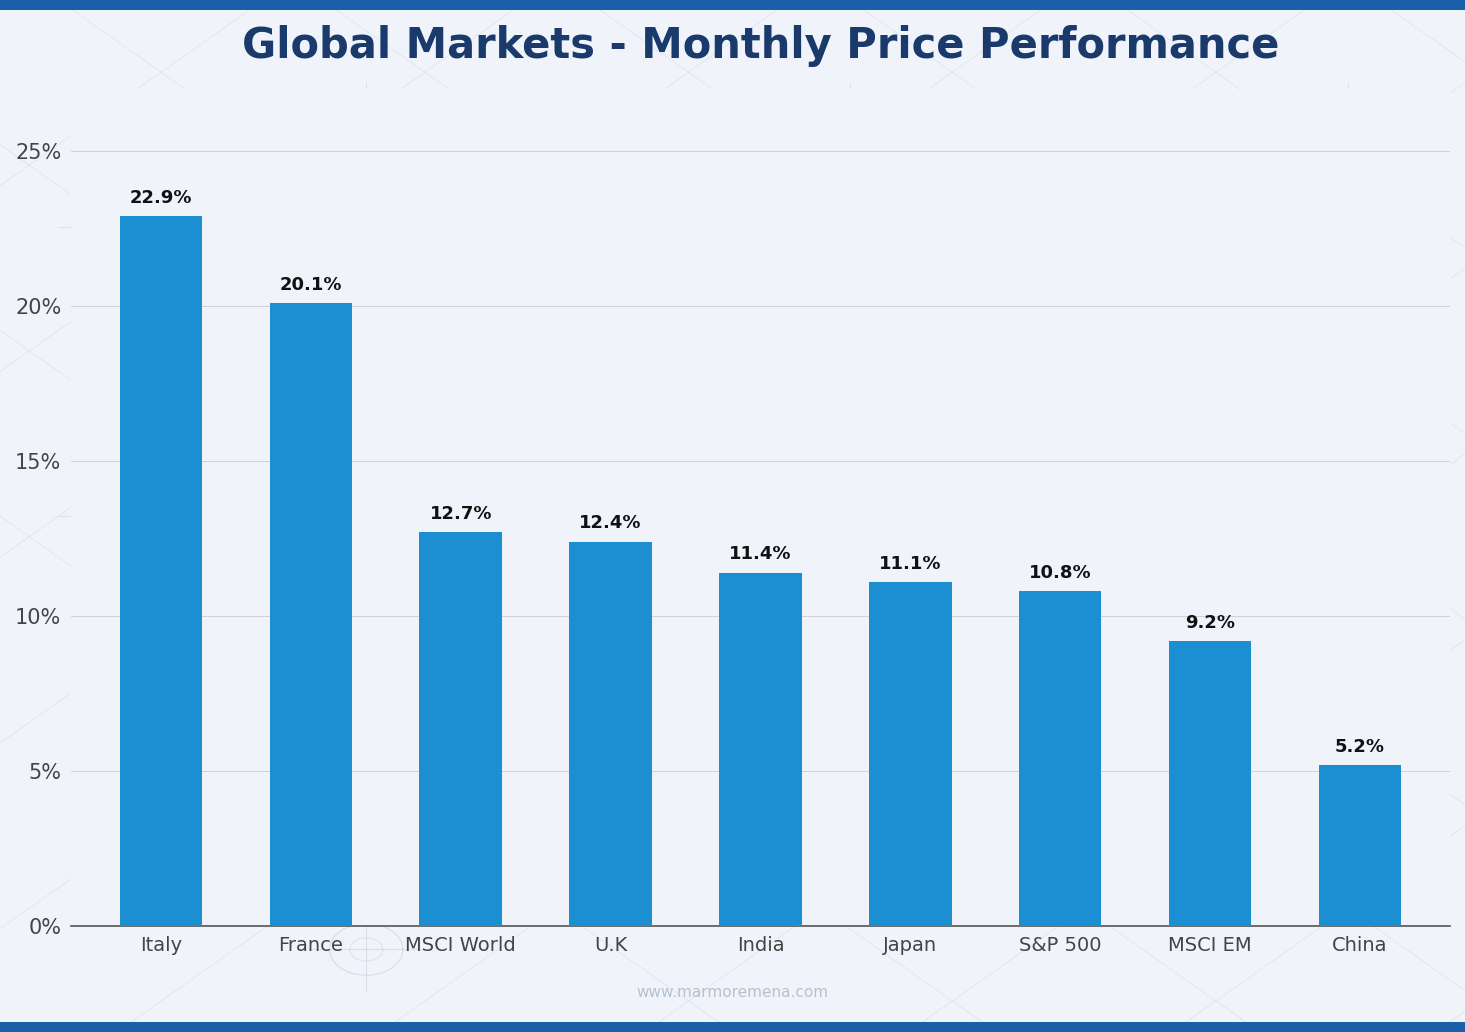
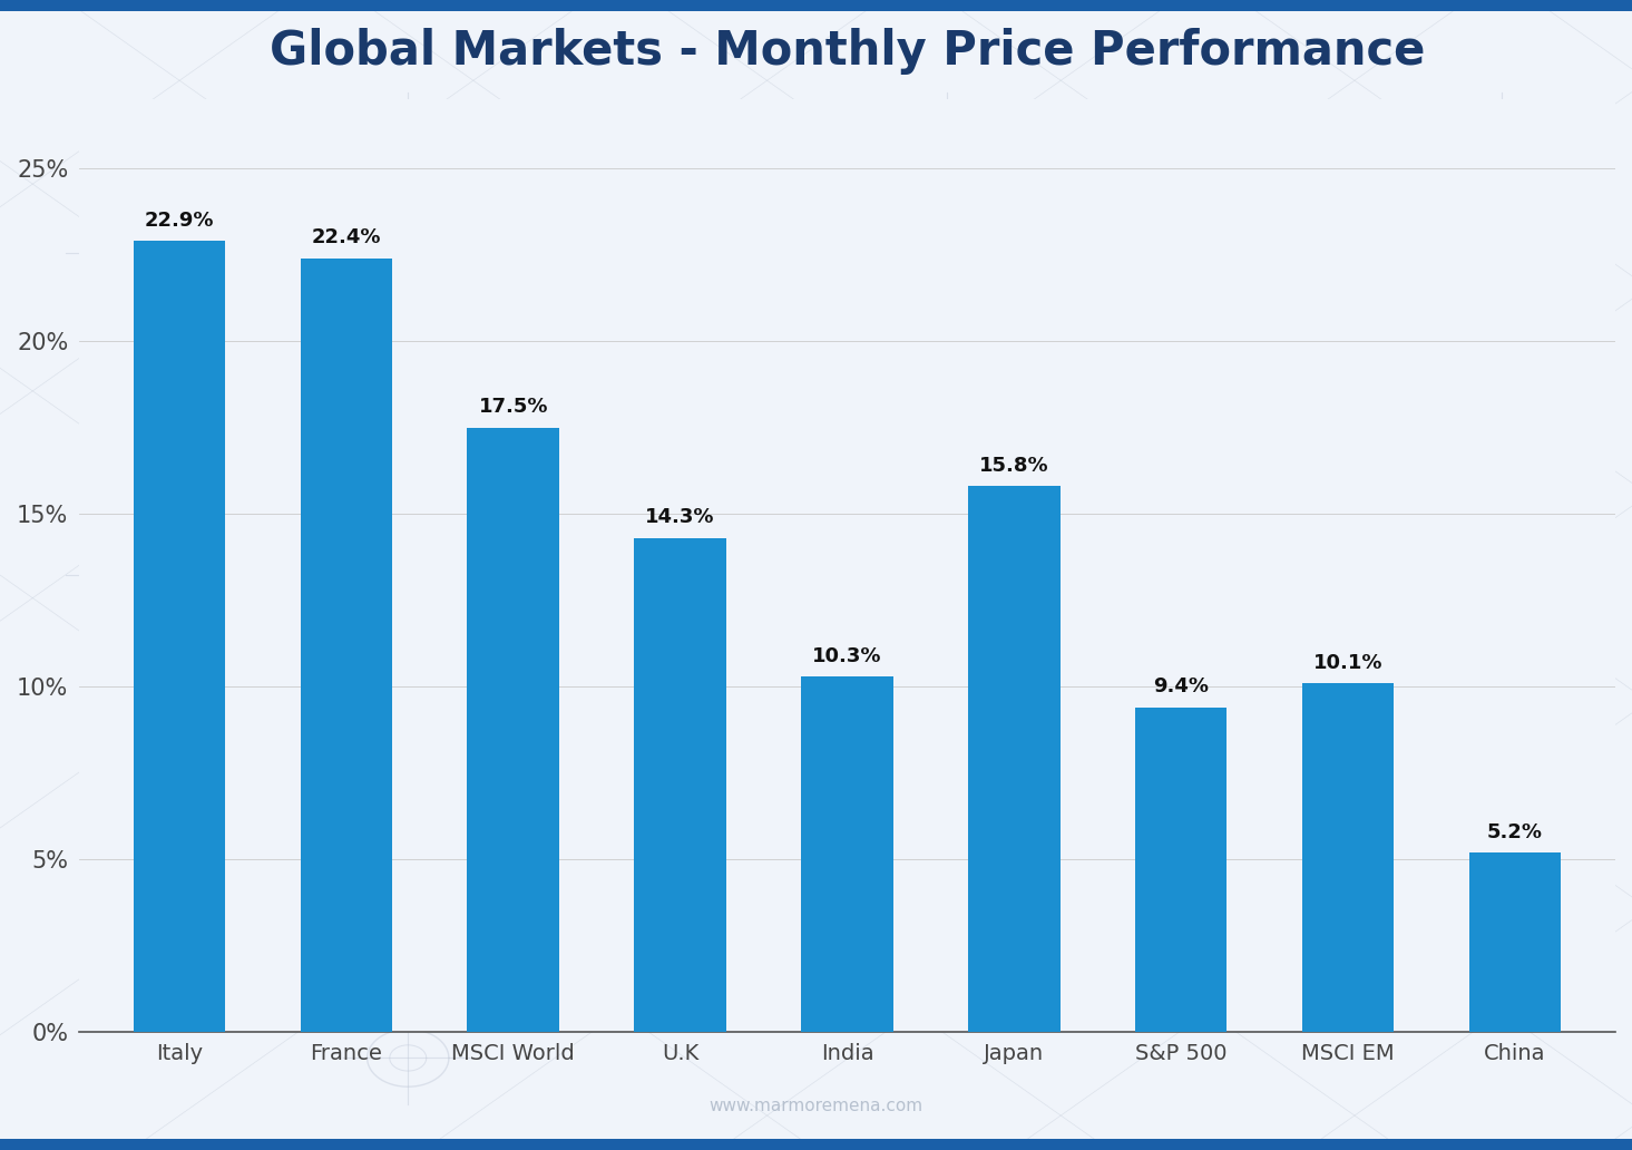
Global Markets - Monthly Price Performance/France: 20.1% -> 22.4%
Global Markets - Monthly Price Performance/MSCI World: 12.7% -> 17.5%
Global Markets - Monthly Price Performance/U.K: 12.4% -> 14.3%
Global Markets - Monthly Price Performance/India: 11.4% -> 10.3%
Global Markets - Monthly Price Performance/Japan: 11.1% -> 15.8%
Global Markets - Monthly Price Performance/S&P 500: 10.8% -> 9.4%
Global Markets - Monthly Price Performance/MSCI EM: 9.2% -> 10.1%
